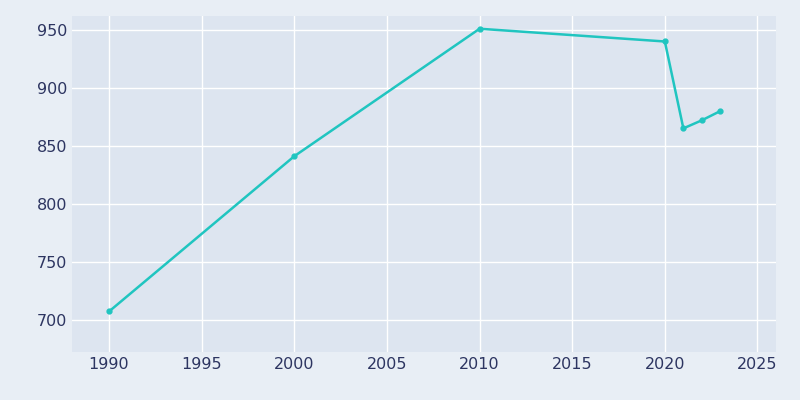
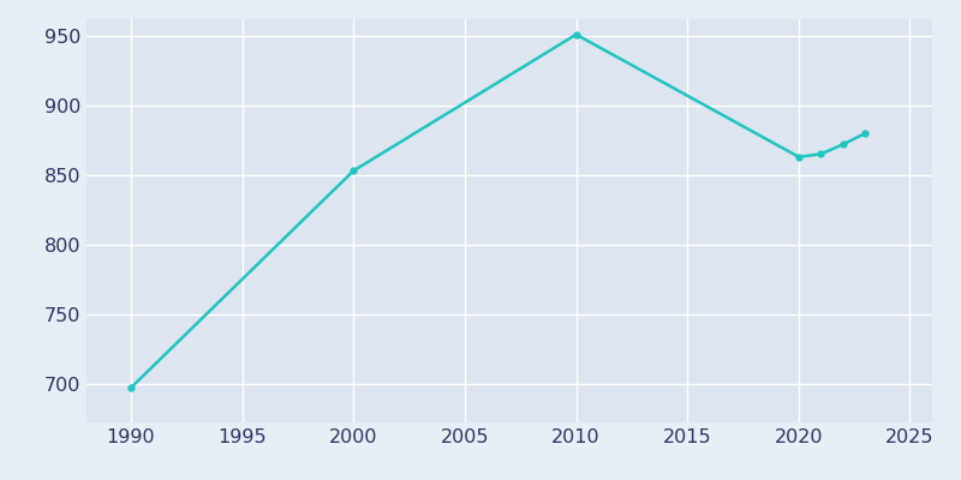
1990: 707 -> 697
2000: 841 -> 853
2020: 940 -> 863
